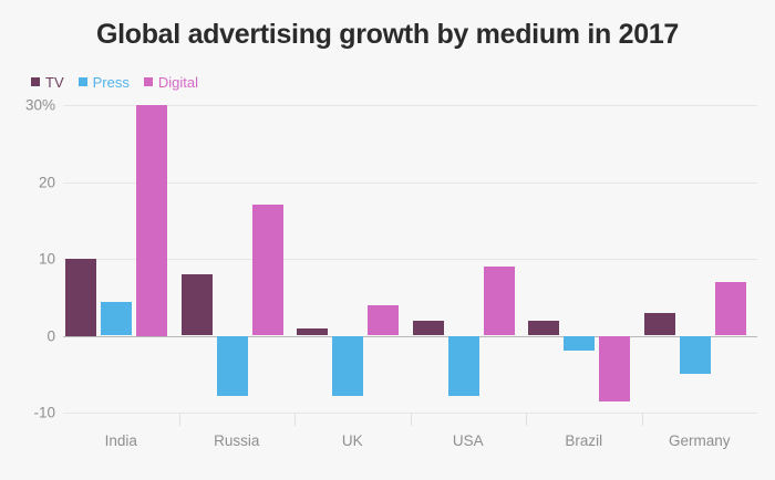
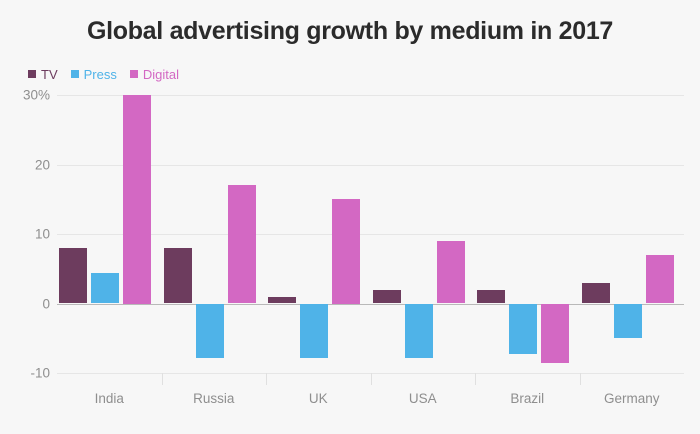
TV/India: 10% -> 8%
Digital/UK: 4% -> 15%
Press/Brazil: -2% -> -7%
